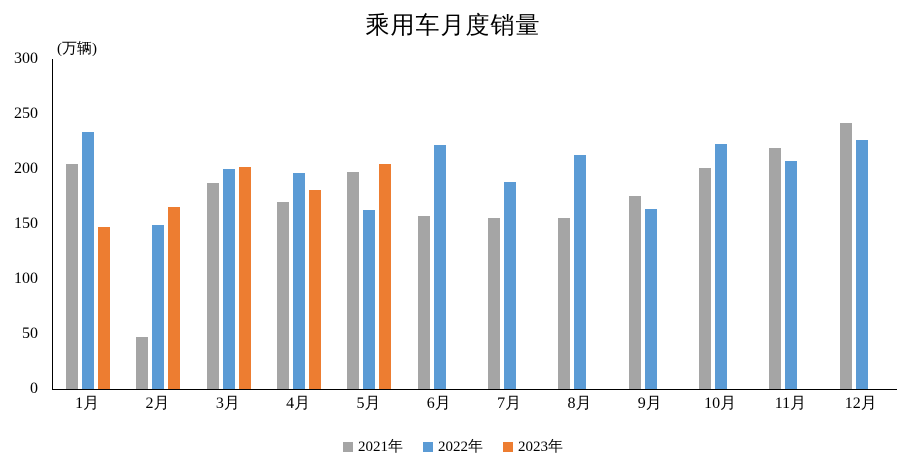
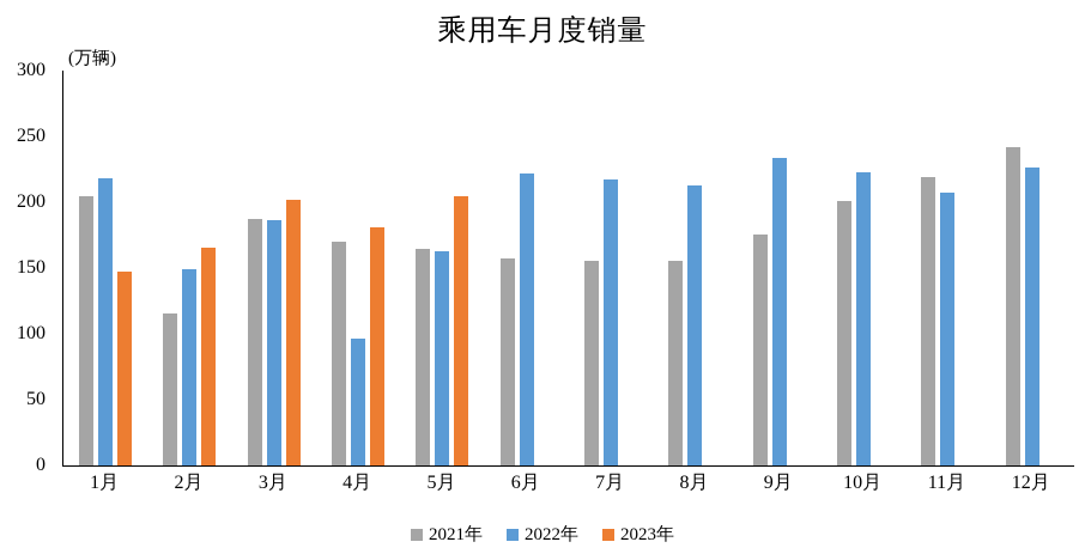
2022年/1月: 234 -> 219
2021年/2月: 47 -> 116
2022年/3月: 200 -> 186
2022年/4月: 196 -> 96
2021年/5月: 197 -> 165
2022年/7月: 188 -> 217
2022年/9月: 164 -> 233
